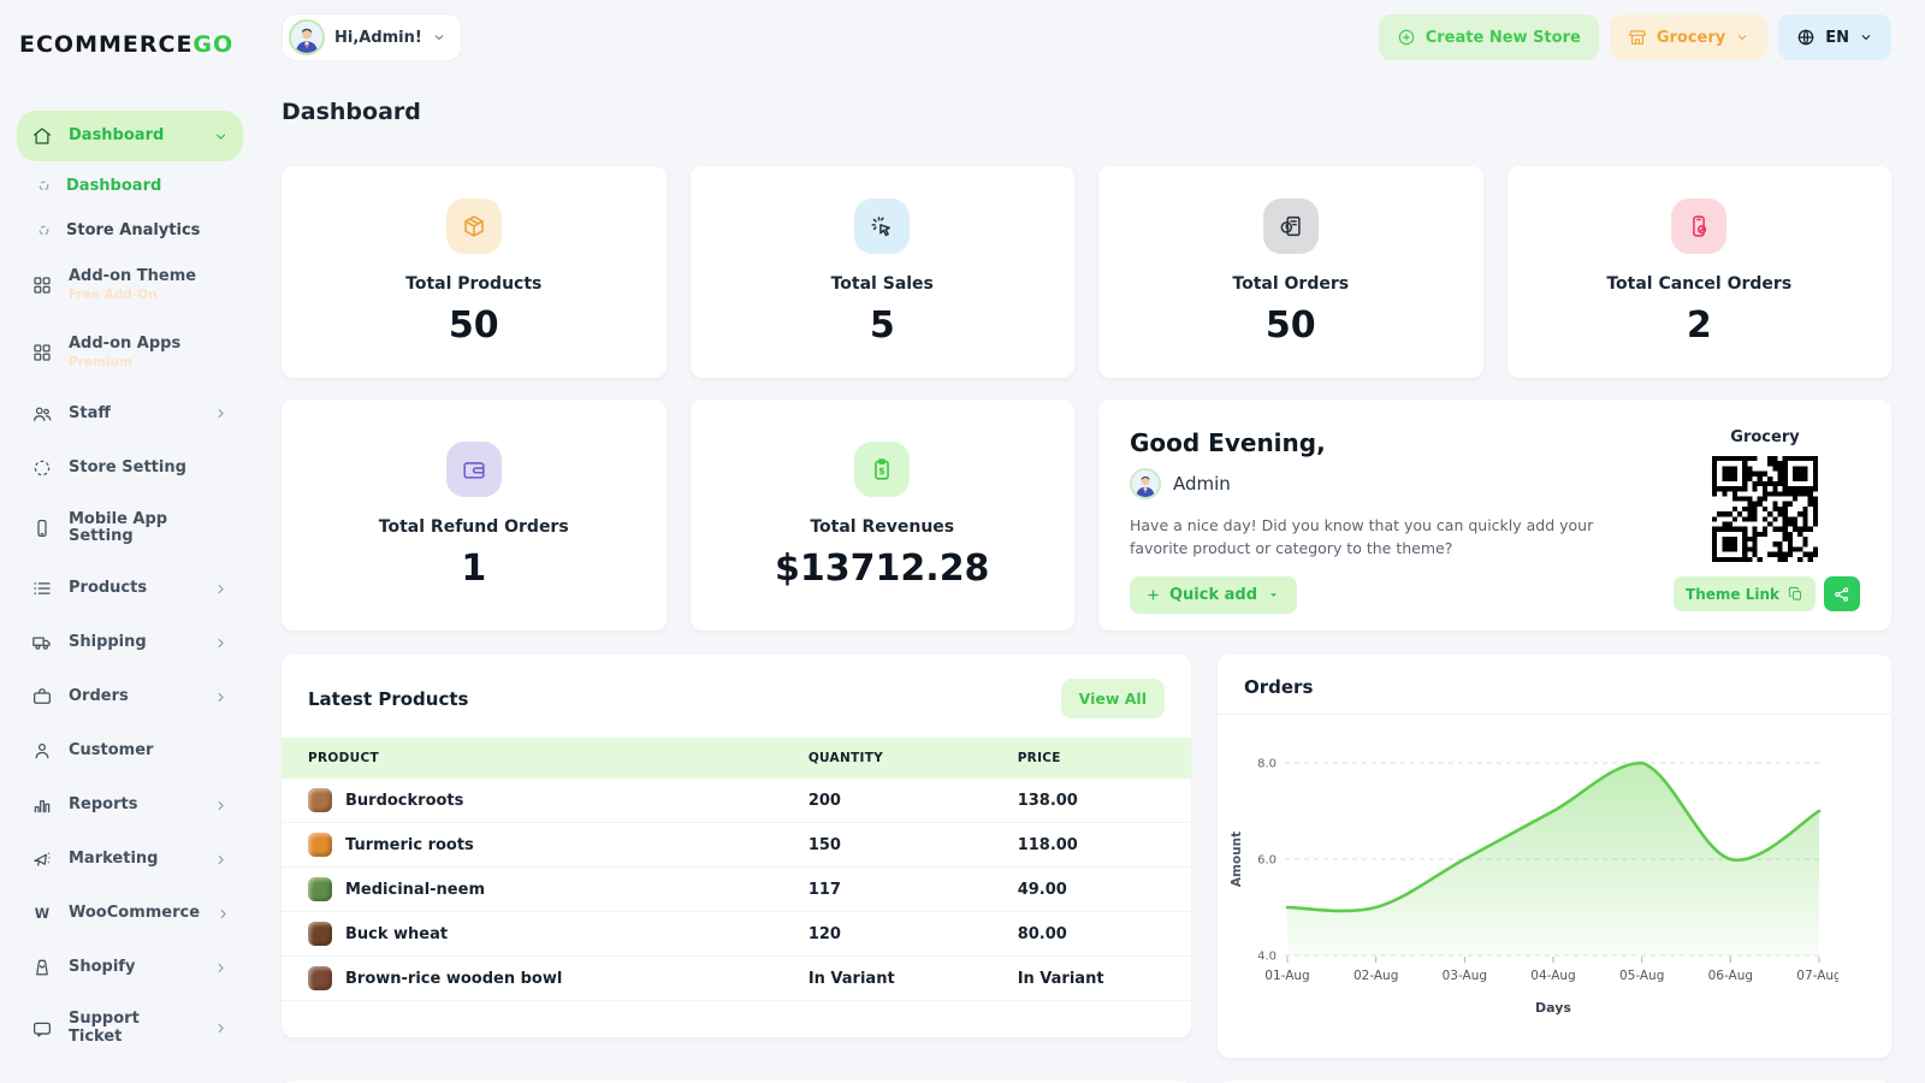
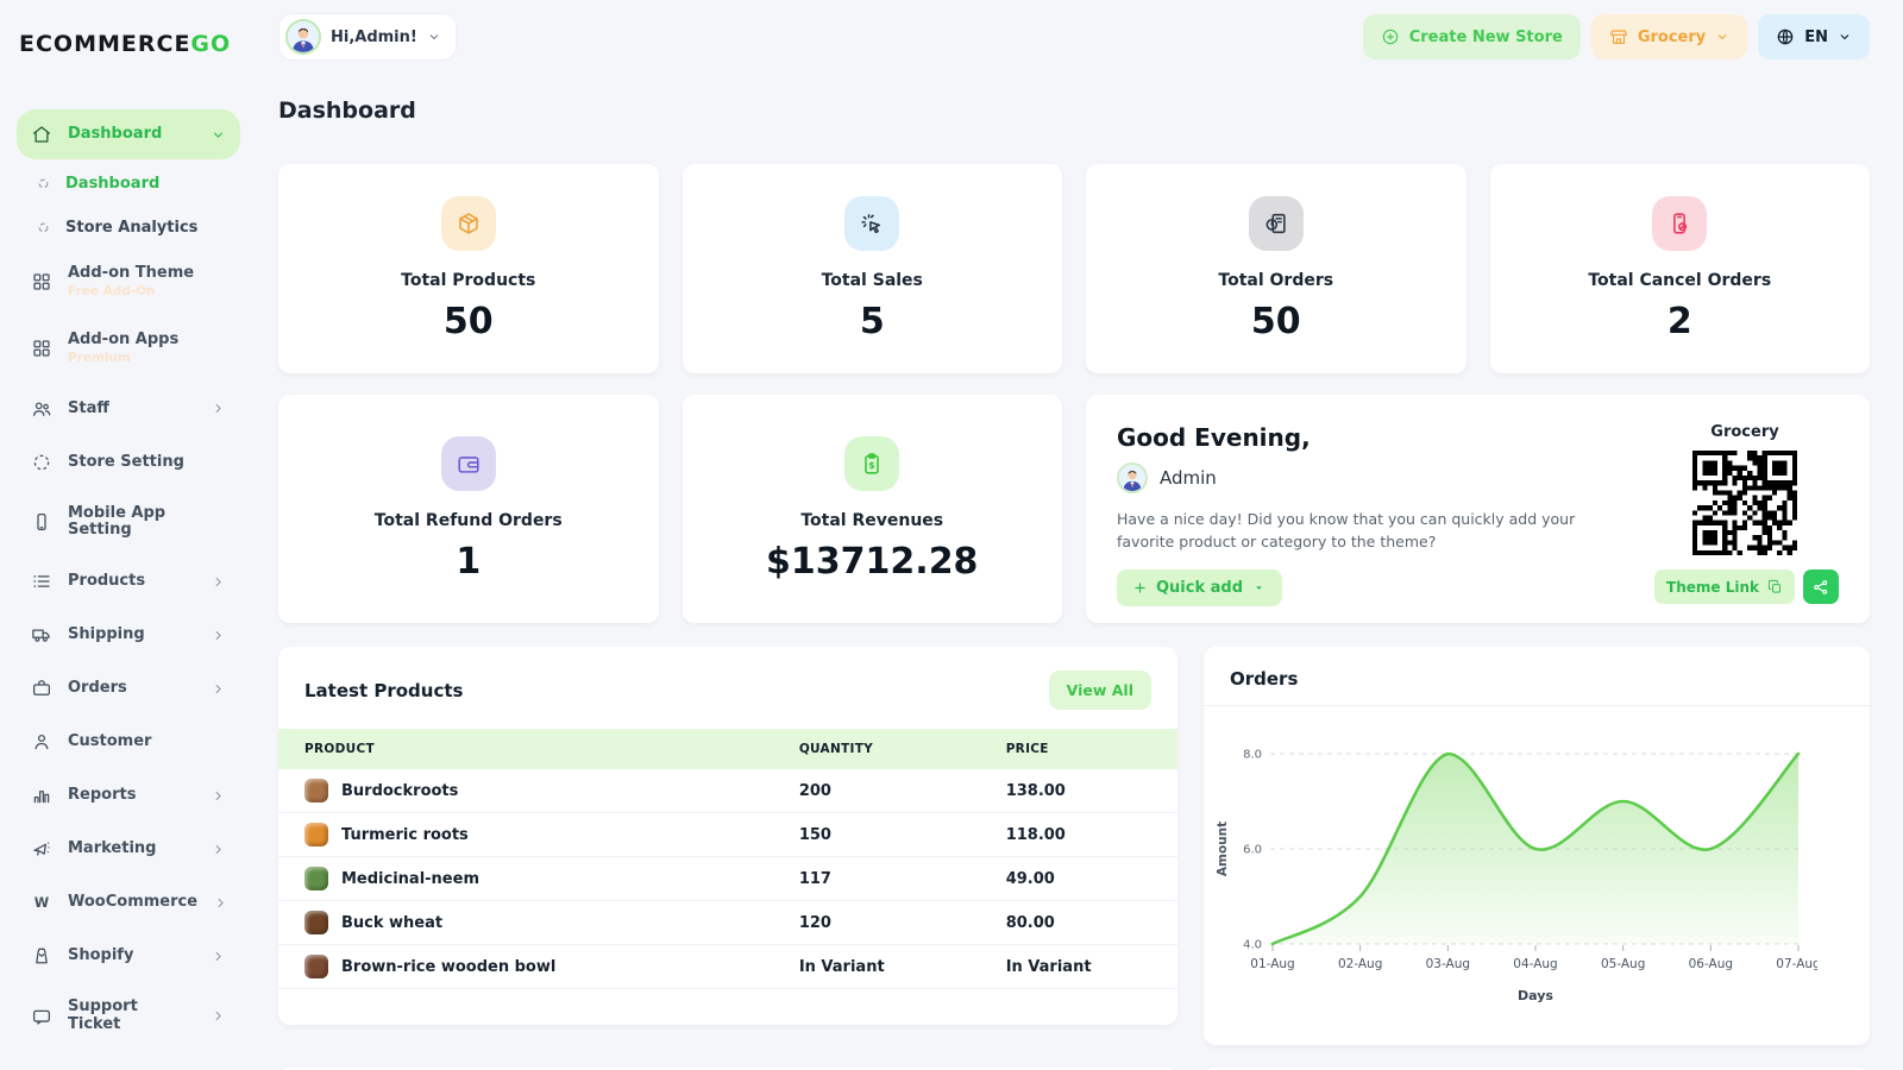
01-Aug: 5 -> 4
03-Aug: 6 -> 8
04-Aug: 7 -> 6
05-Aug: 8 -> 7
07-Aug: 7 -> 8
